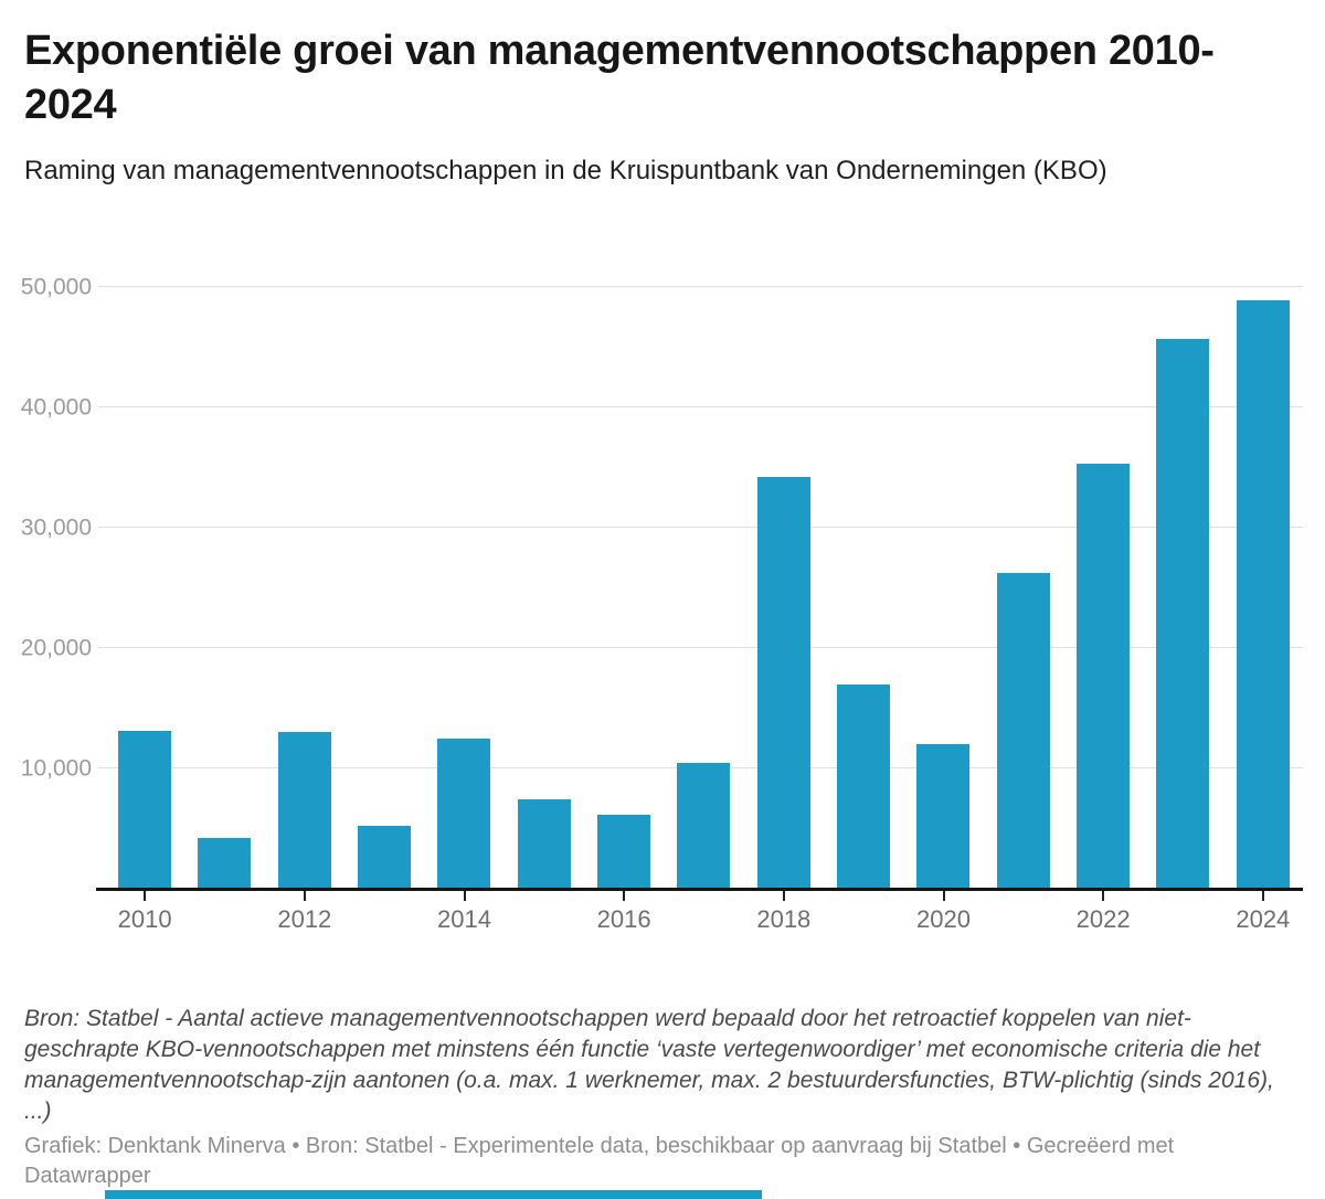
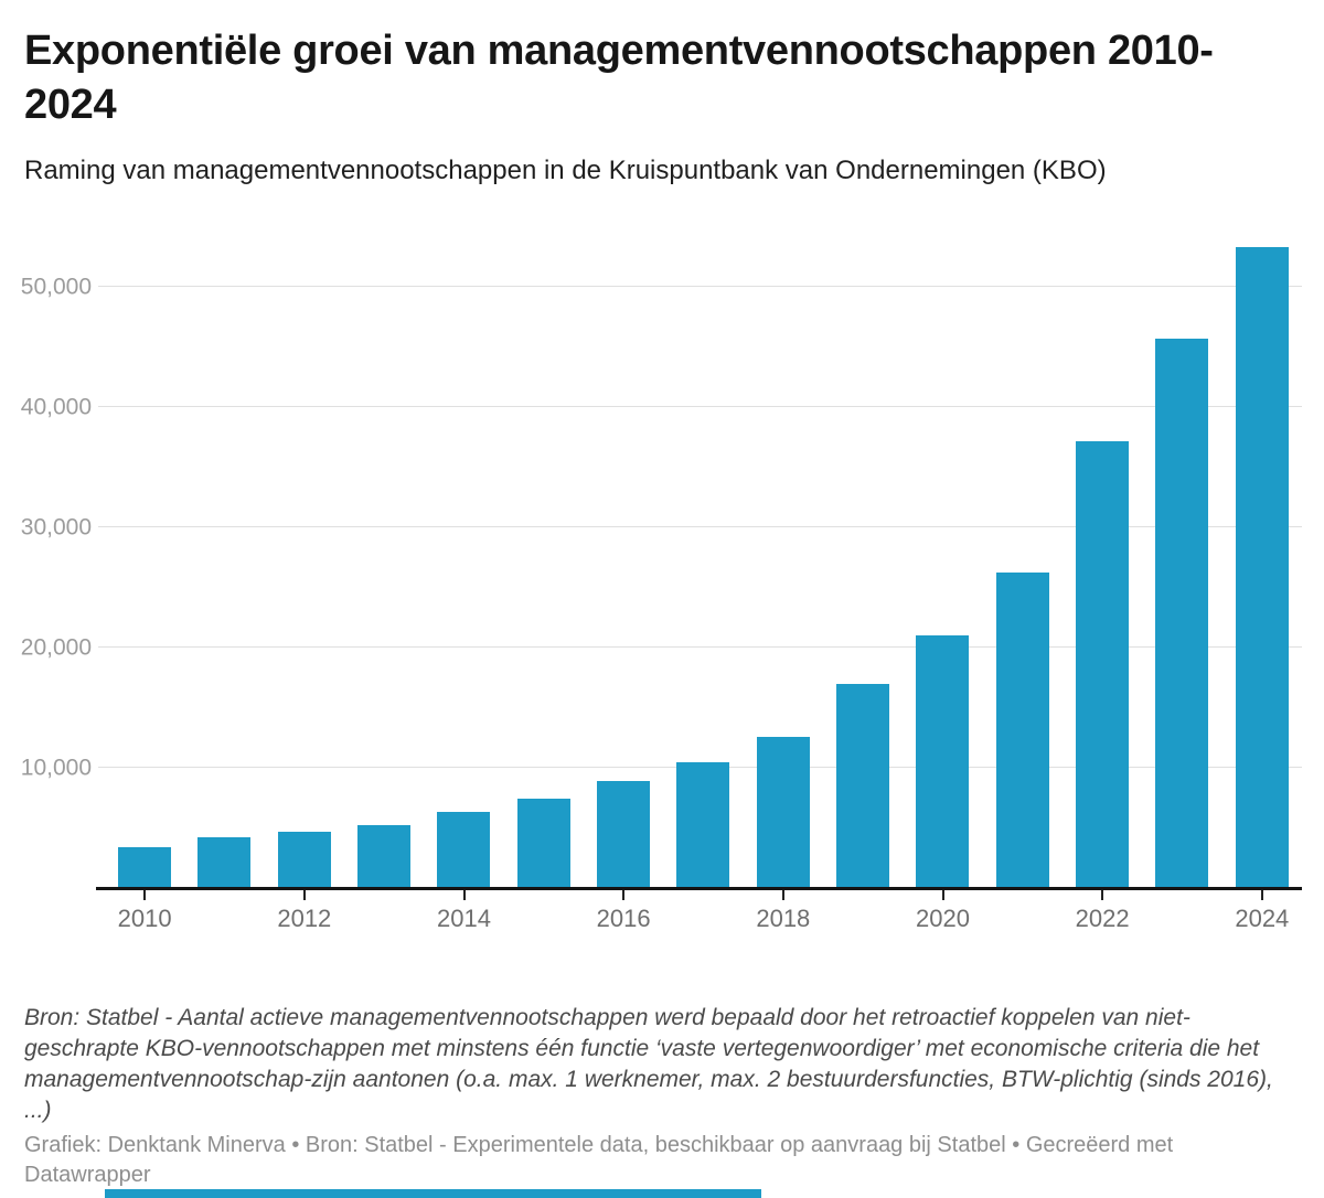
2010: 13100 -> 3400
2012: 13000 -> 4600
2014: 12400 -> 6300
2016: 6100 -> 8900
2018: 34200 -> 12500
2020: 12000 -> 21000
2022: 35300 -> 37100
2024: 48900 -> 53300
